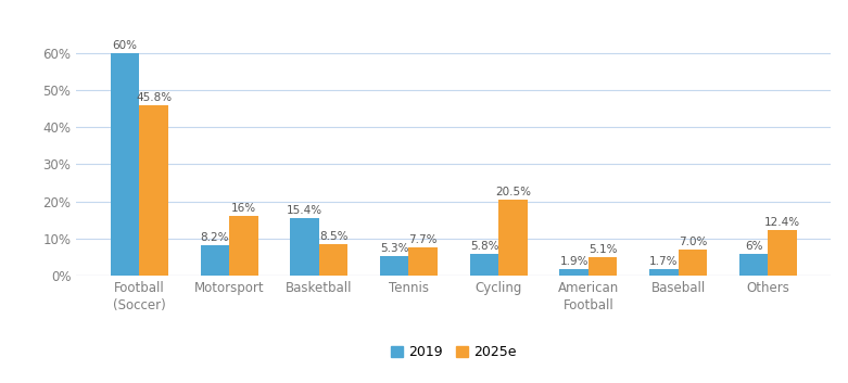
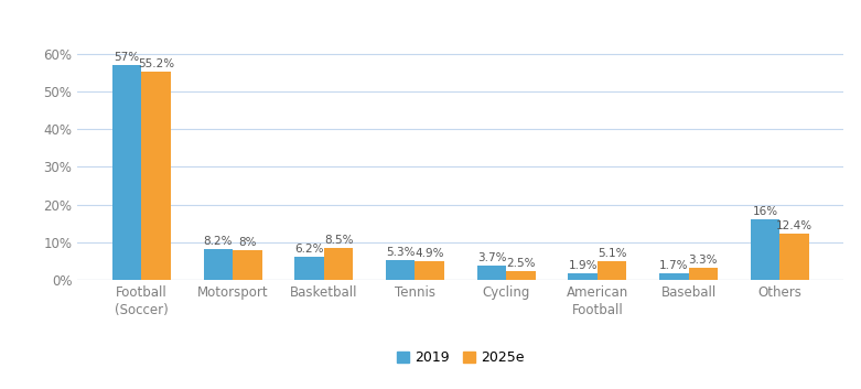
2019/Football (Soccer): 60% -> 57%
2025e/Football (Soccer): 45.8% -> 55.2%
2025e/Motorsport: 16% -> 8%
2019/Basketball: 15.4% -> 6.2%
2025e/Tennis: 7.7% -> 4.9%
2019/Cycling: 5.8% -> 3.7%
2025e/Cycling: 20.5% -> 2.5%
2025e/Baseball: 7.0% -> 3.3%
2019/Others: 6% -> 16%
